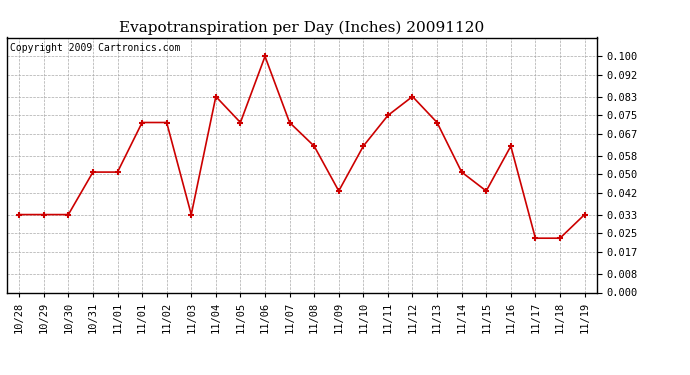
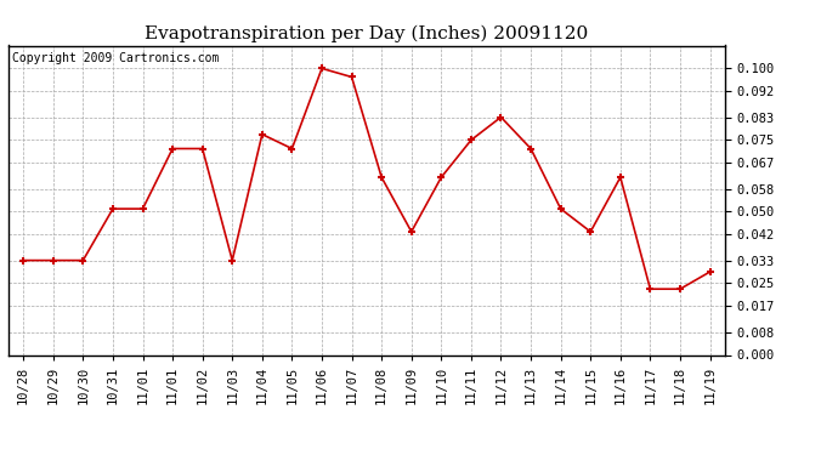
11/04: 0.083 -> 0.077
11/07: 0.072 -> 0.097
11/19: 0.033 -> 0.029
